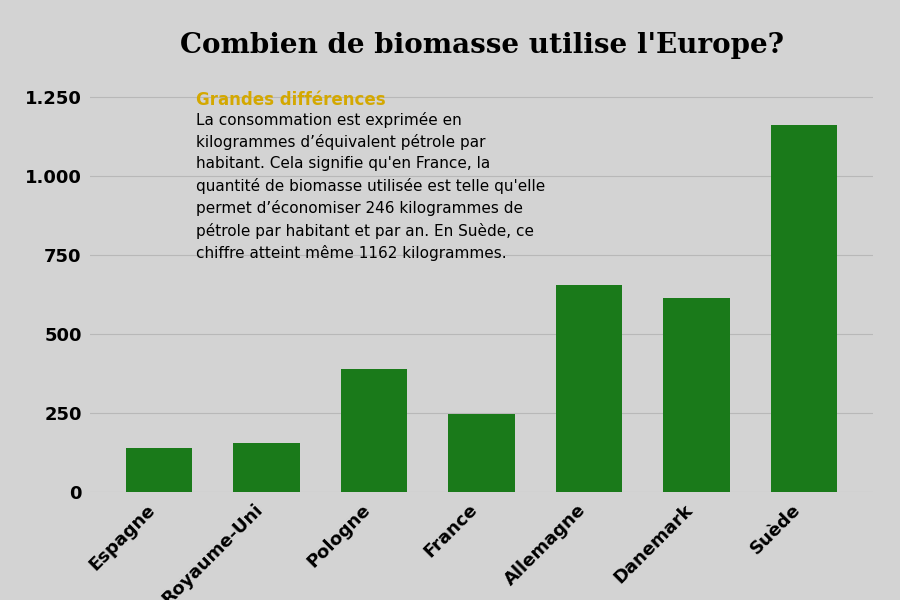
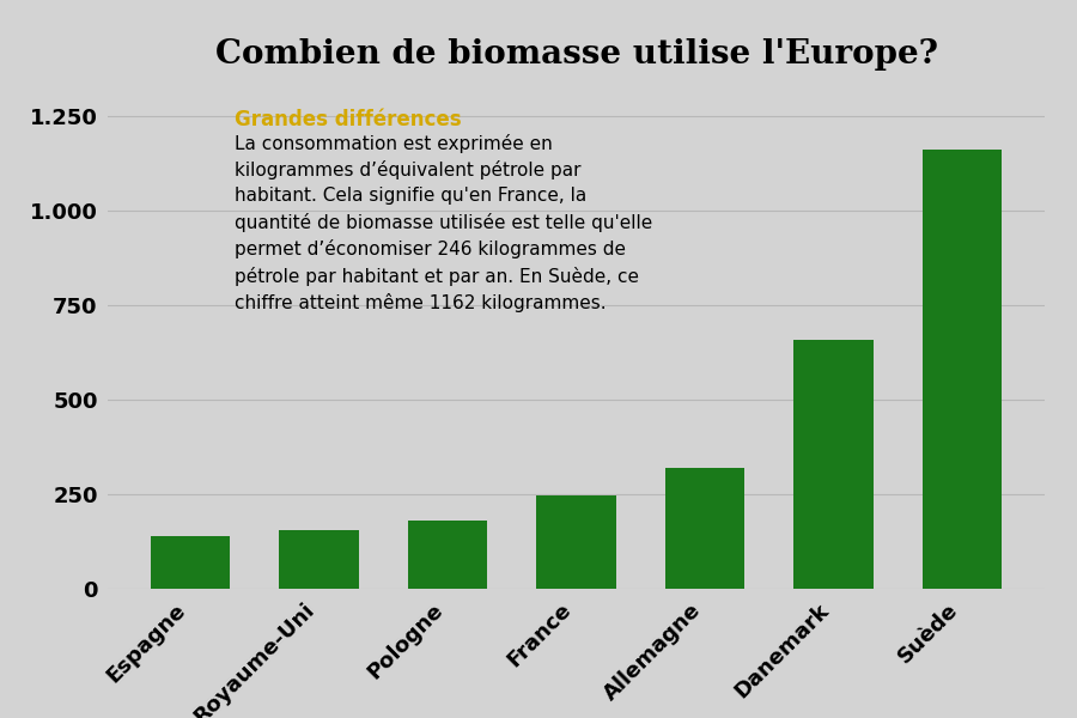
Pologne: 390 -> 180
Allemagne: 655 -> 320
Danemark: 615 -> 660
